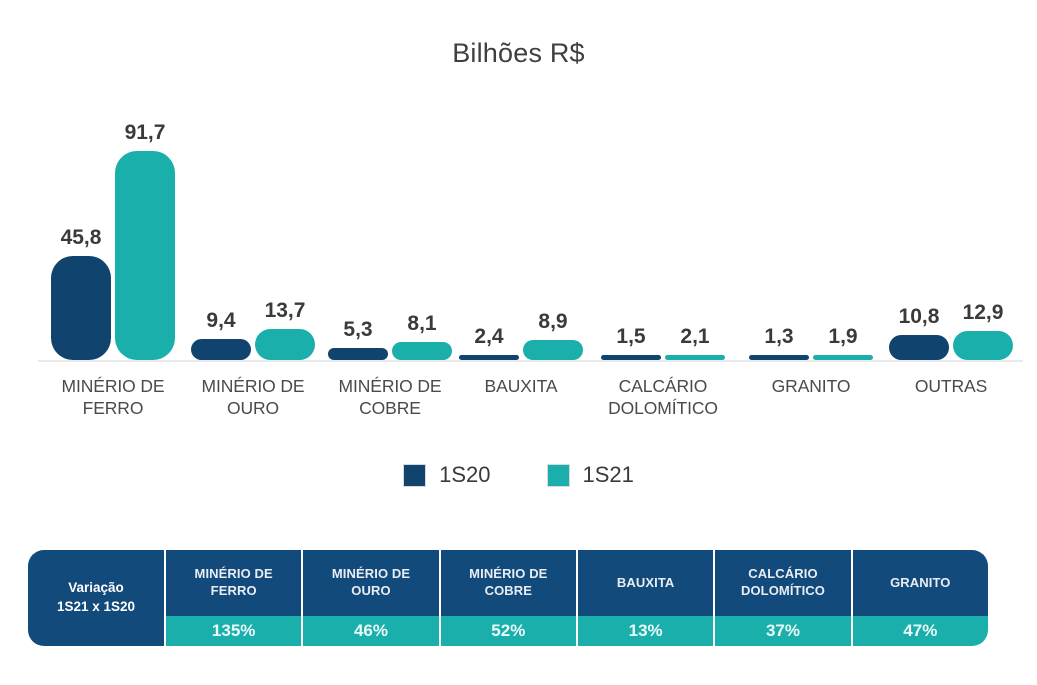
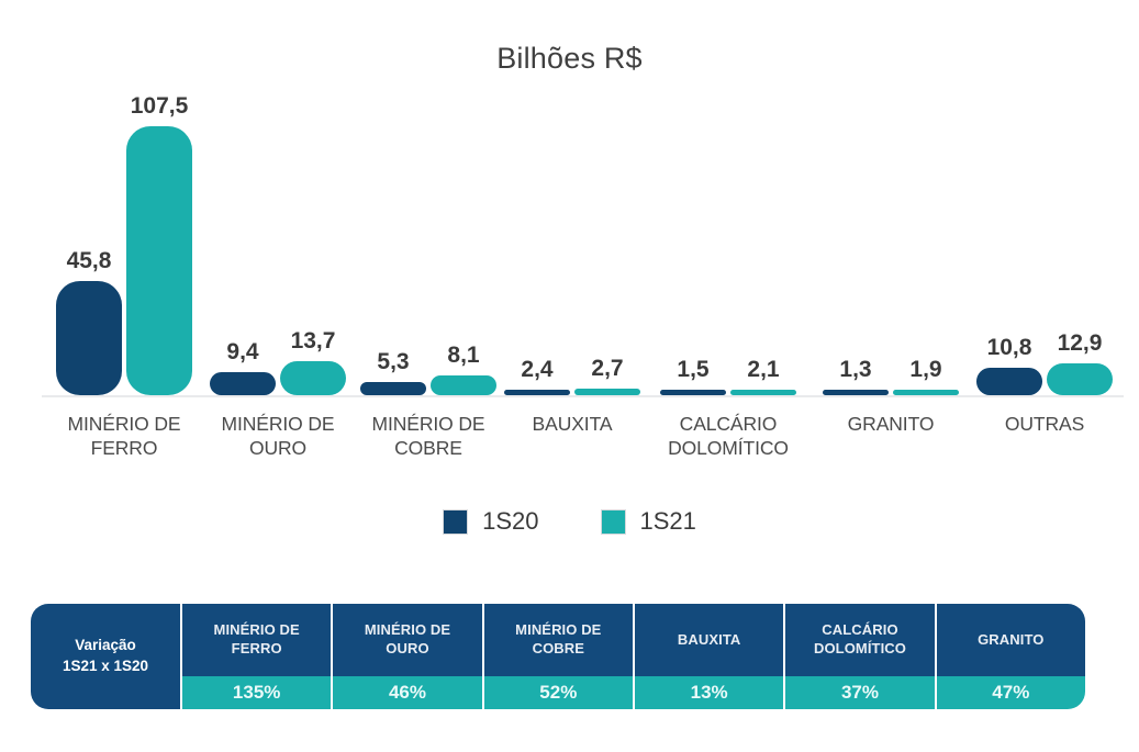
1S21/MINÉRIO DE FERRO: 91,7 -> 107,5
1S21/BAUXITA: 8,9 -> 2,7
